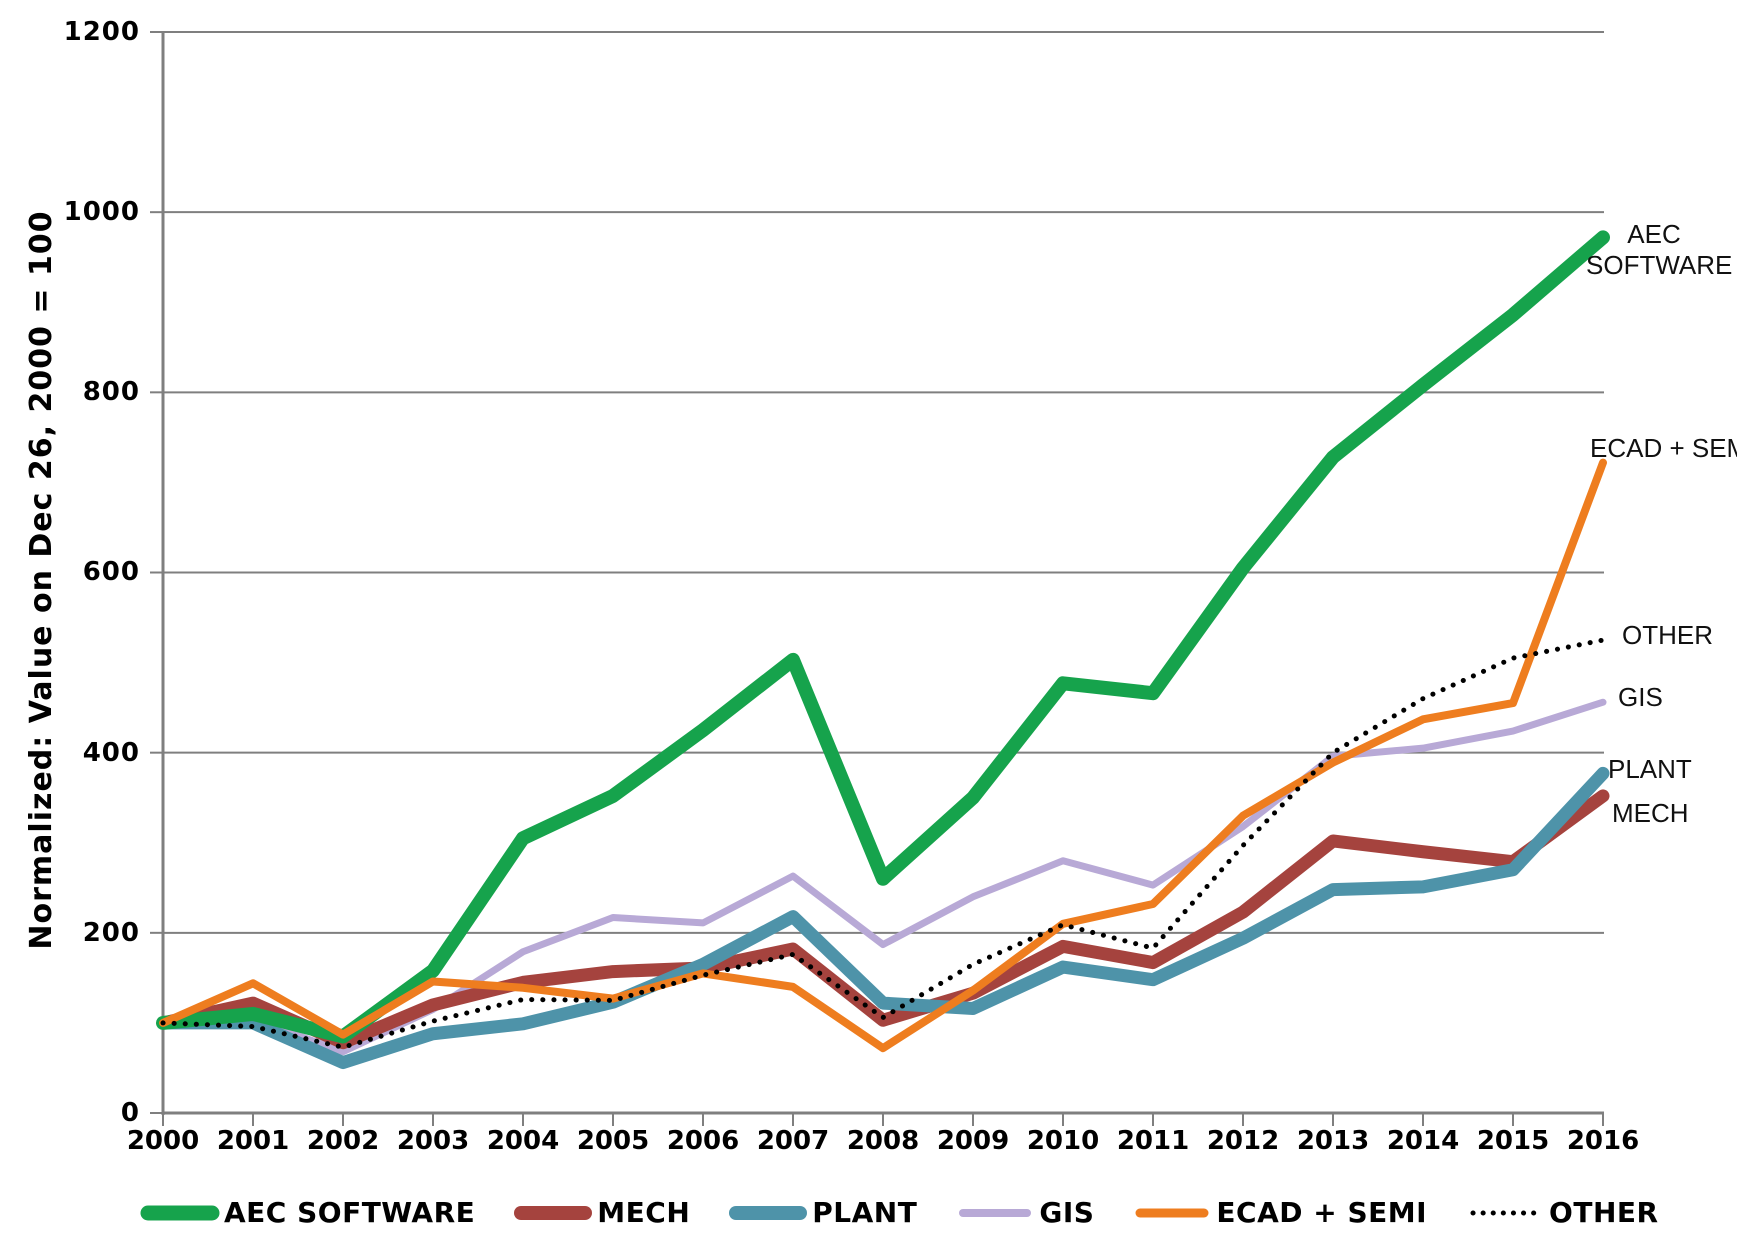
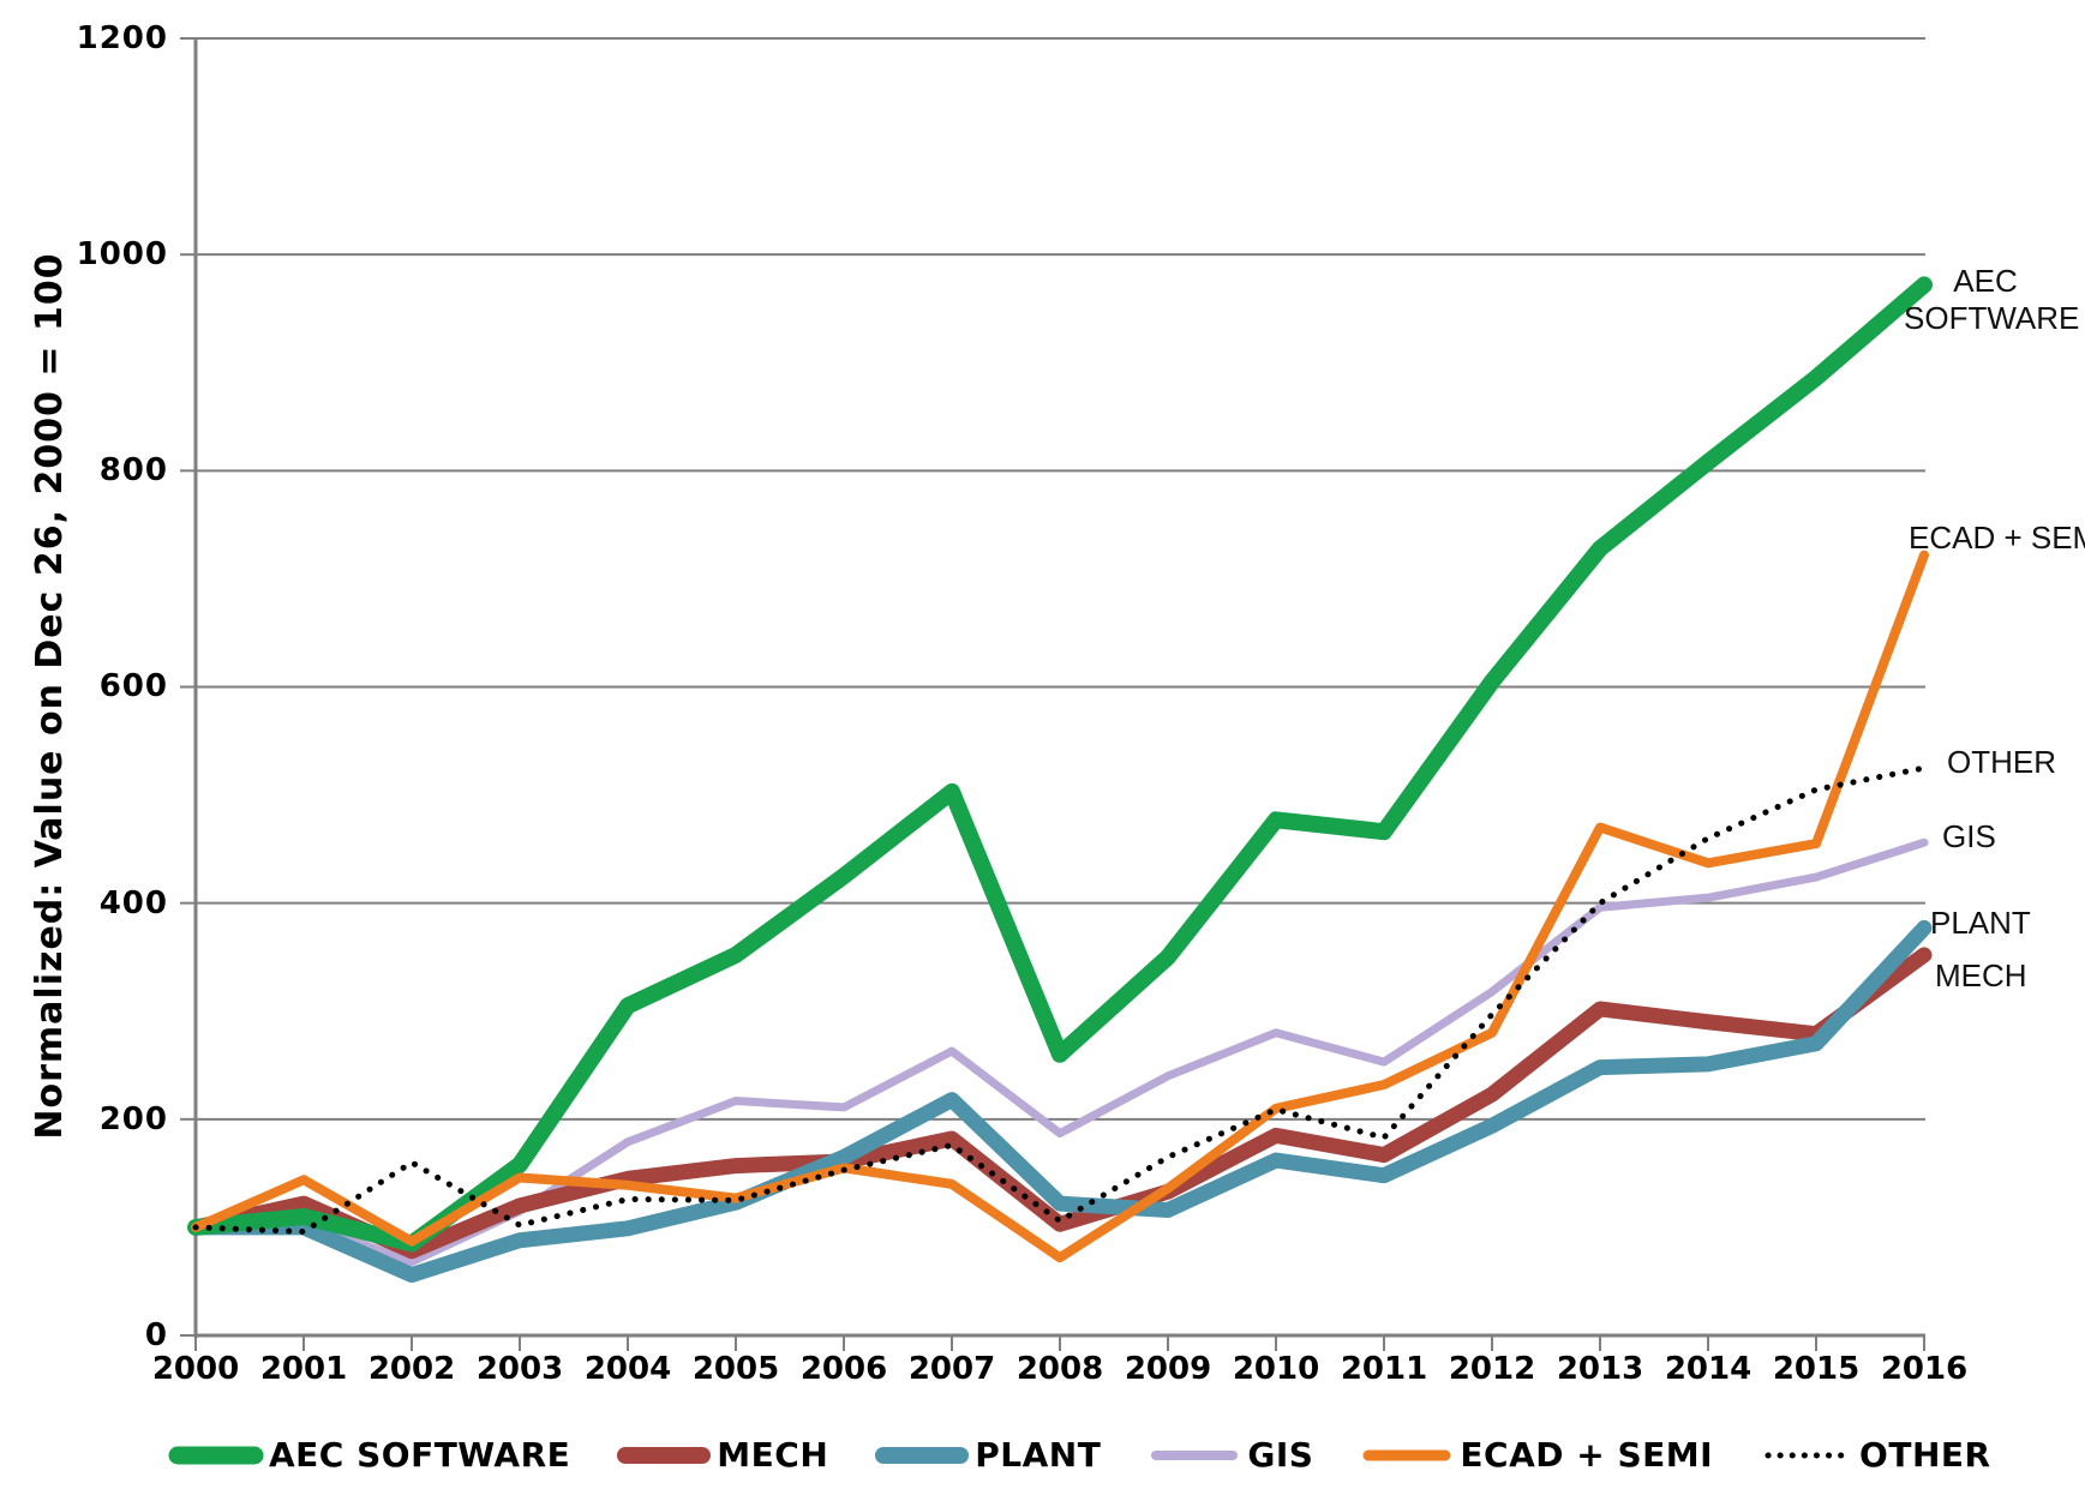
OTHER/2002: 70 -> 160
ECAD + SEMI/2012: 330 -> 280
ECAD + SEMI/2013: 390 -> 470
